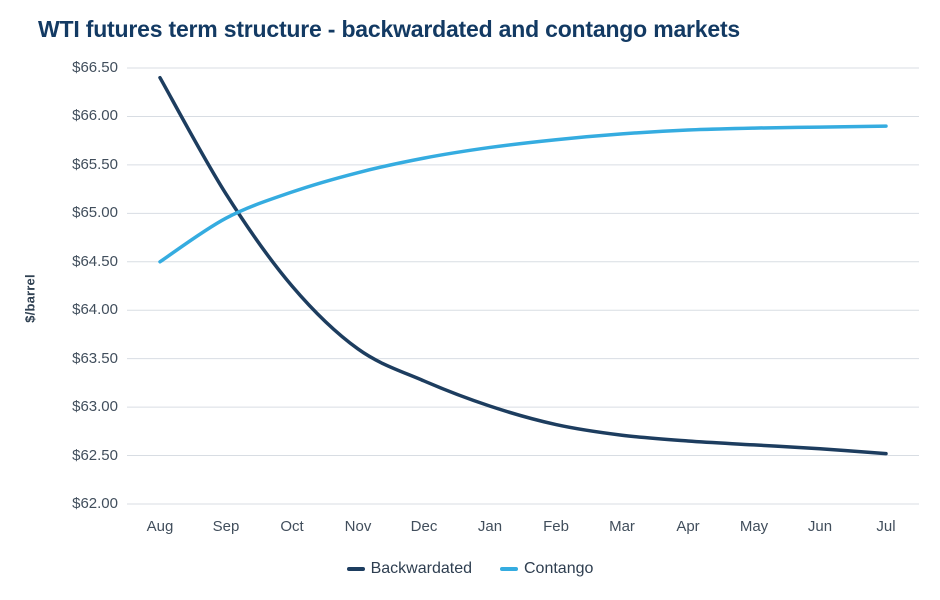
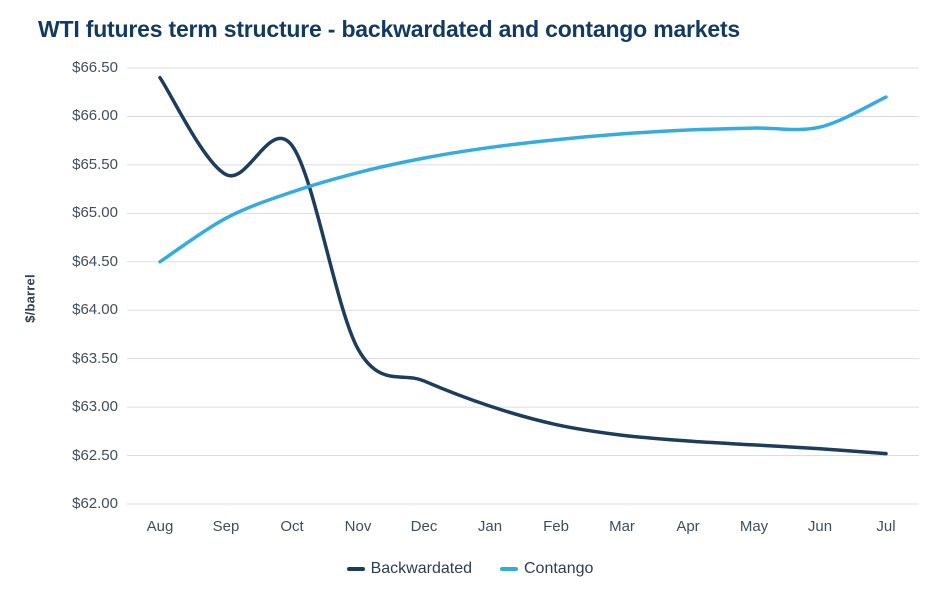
Backwardated/Sep: $65.2 -> $65.4
Backwardated/Oct: $64.2 -> $65.7
Contango/Jul: $65.9 -> $66.2
